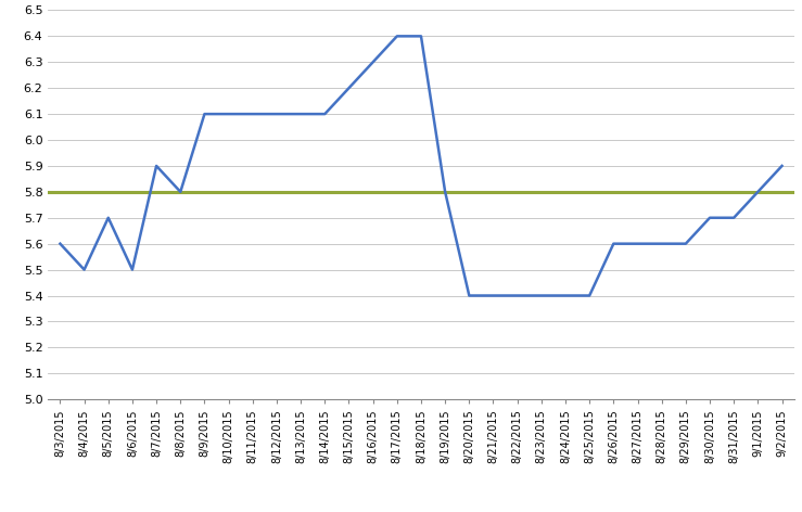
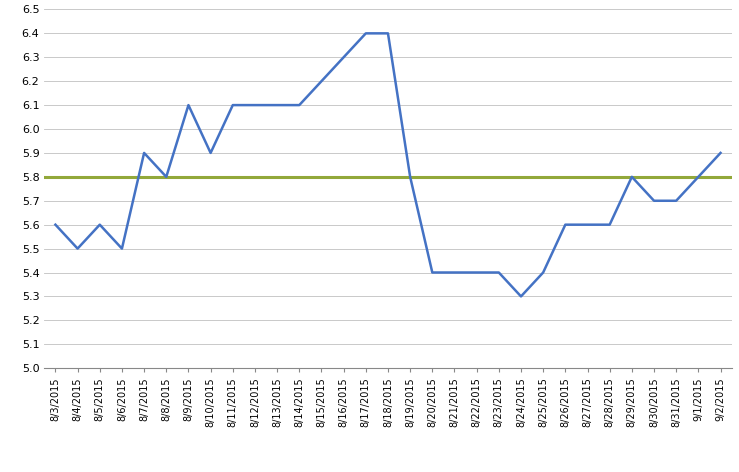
8/5/2015: 5.7 -> 5.6
8/10/2015: 6.1 -> 5.9
8/24/2015: 5.4 -> 5.3
8/29/2015: 5.6 -> 5.8
